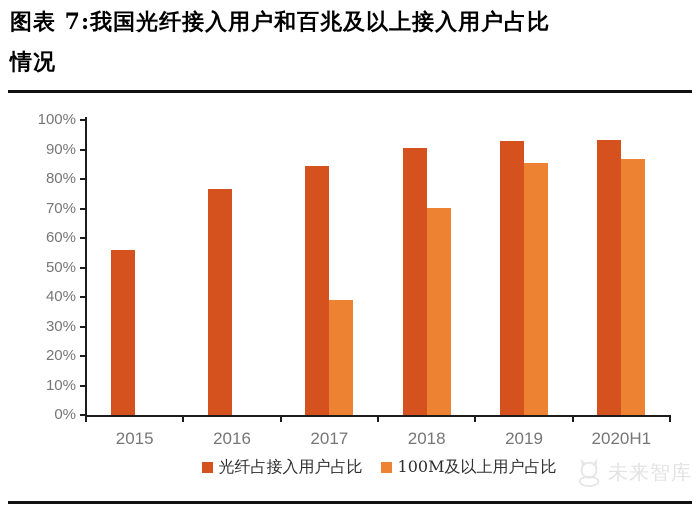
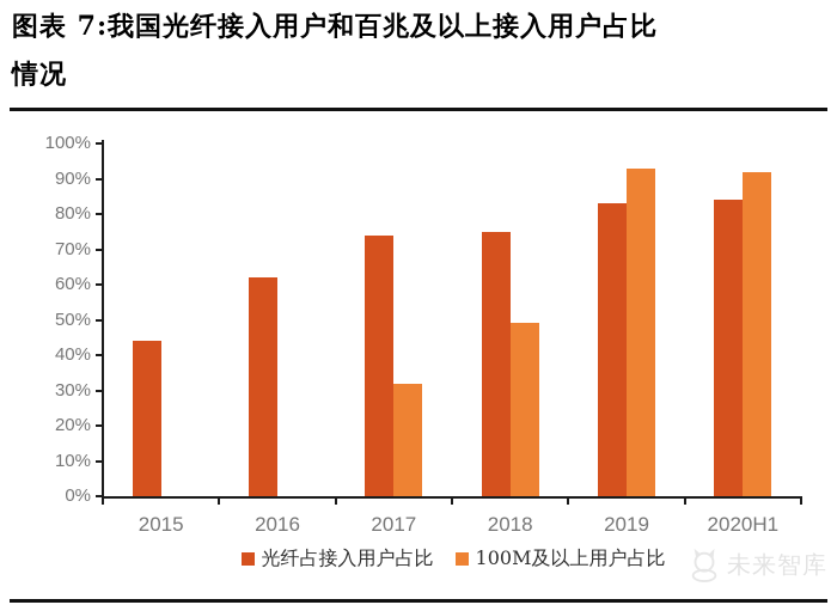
光纤占接入用户占比/2015: 56% -> 44%
光纤占接入用户占比/2016: 76% -> 62%
光纤占接入用户占比/2017: 84% -> 74%
100M及以上用户占比/2017: 39% -> 32%
光纤占接入用户占比/2018: 90% -> 75%
100M及以上用户占比/2018: 70% -> 49%
光纤占接入用户占比/2019: 93% -> 83%
100M及以上用户占比/2019: 85% -> 93%
光纤占接入用户占比/2020H1: 93% -> 84%
100M及以上用户占比/2020H1: 87% -> 92%
